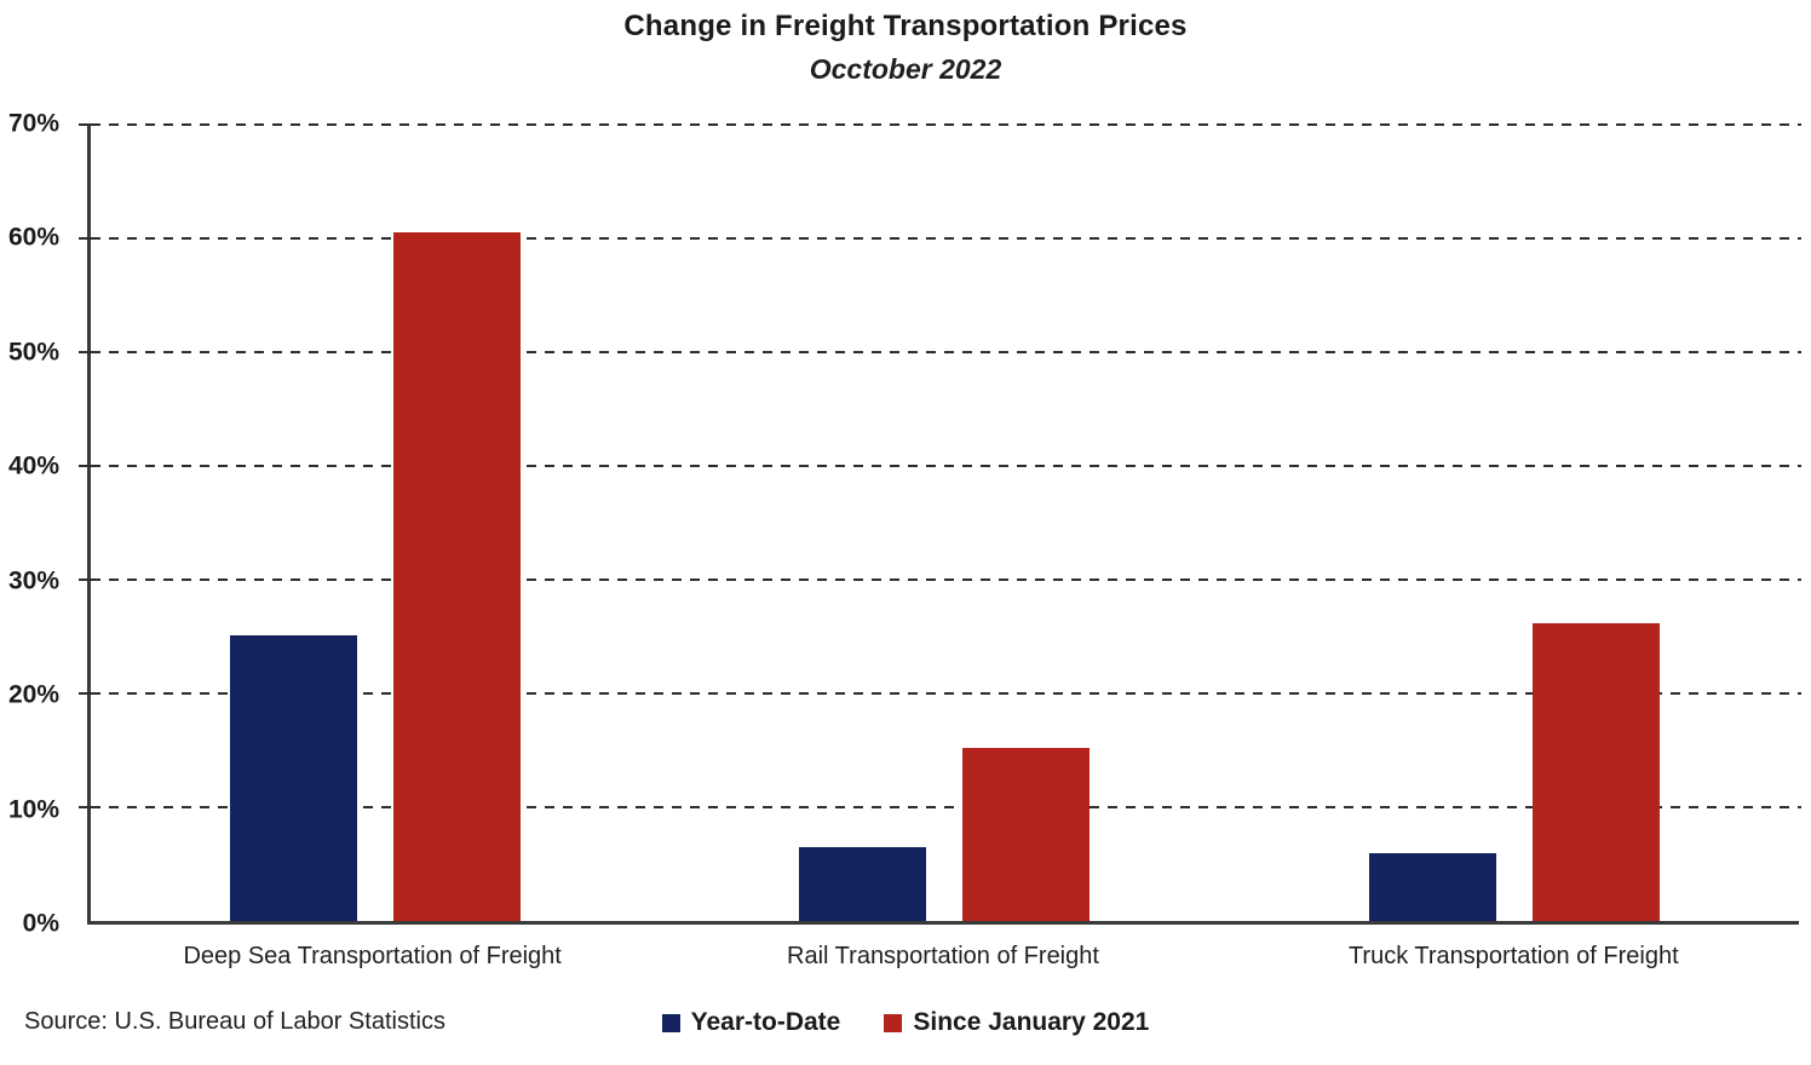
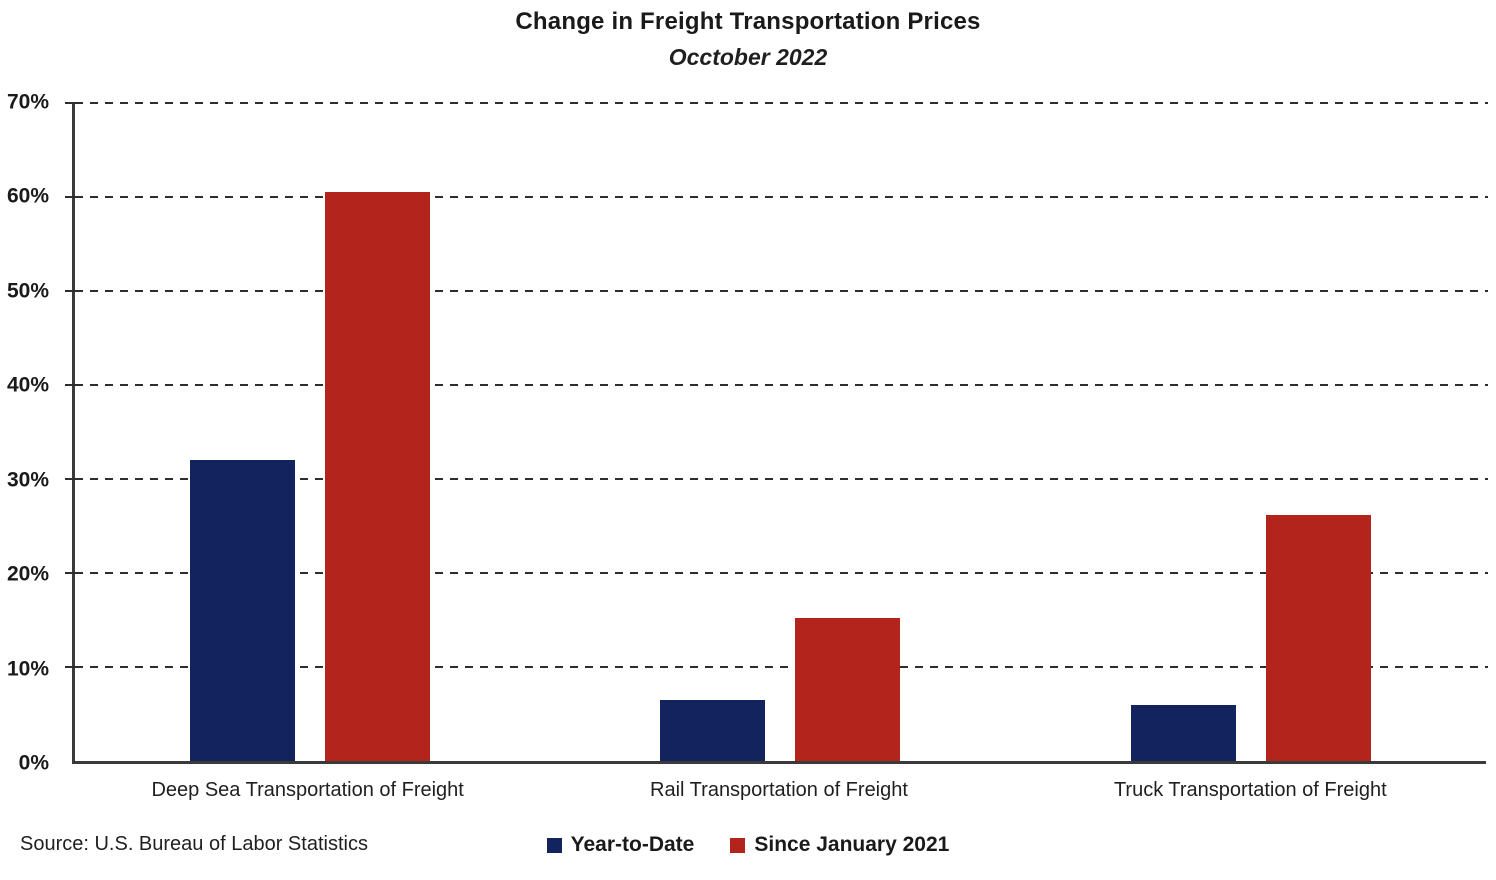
Year-to-Date/Deep Sea Transportation of Freight: 25% -> 32%
